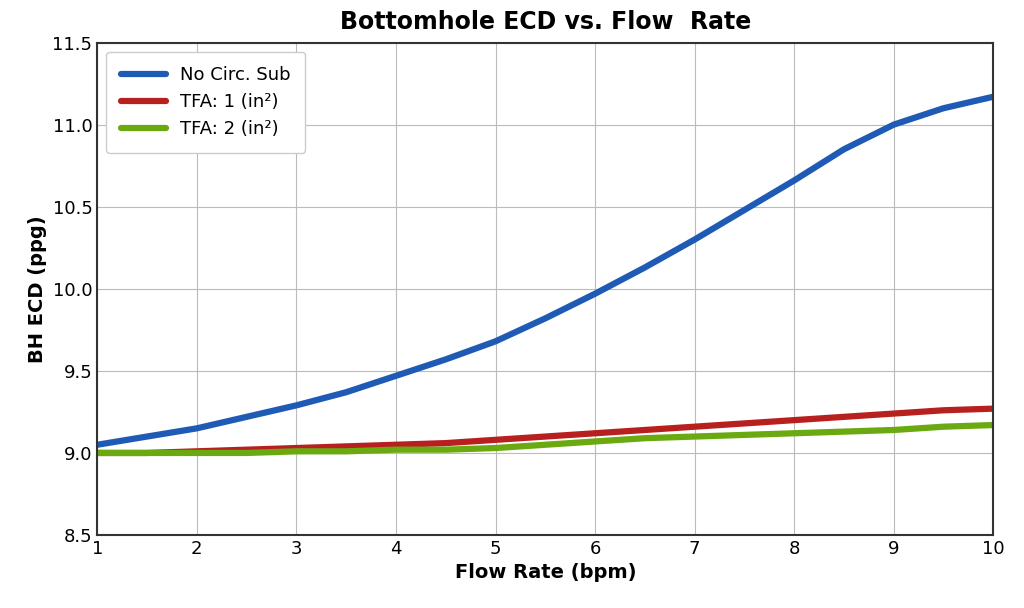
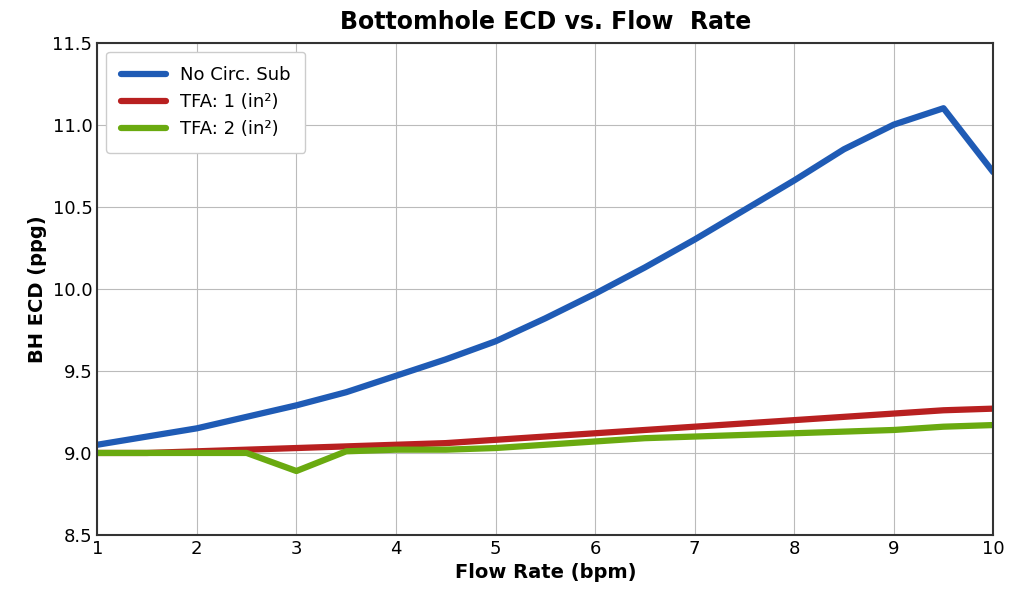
TFA: 2 (in²)/3: 9.01 -> 8.89
No Circ. Sub/10: 11.17 -> 10.71
